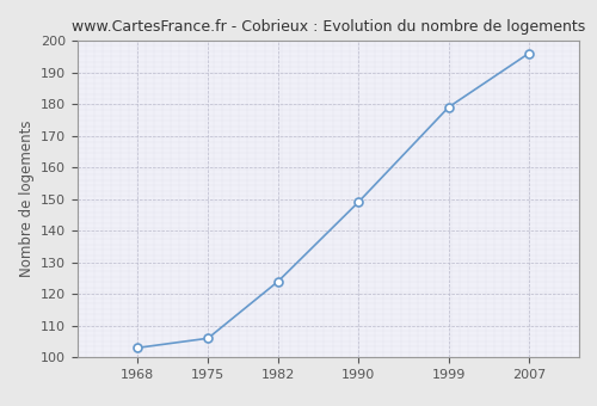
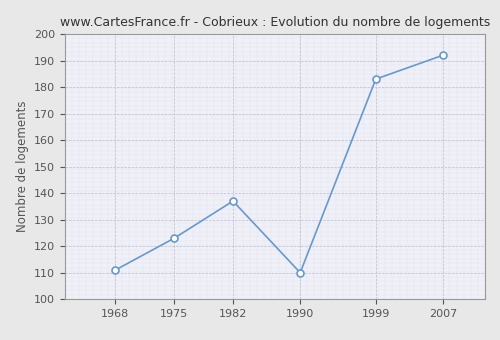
1968: 103 -> 111
1975: 106 -> 123
1982: 124 -> 137
1990: 149 -> 110
1999: 179 -> 183
2007: 196 -> 192
